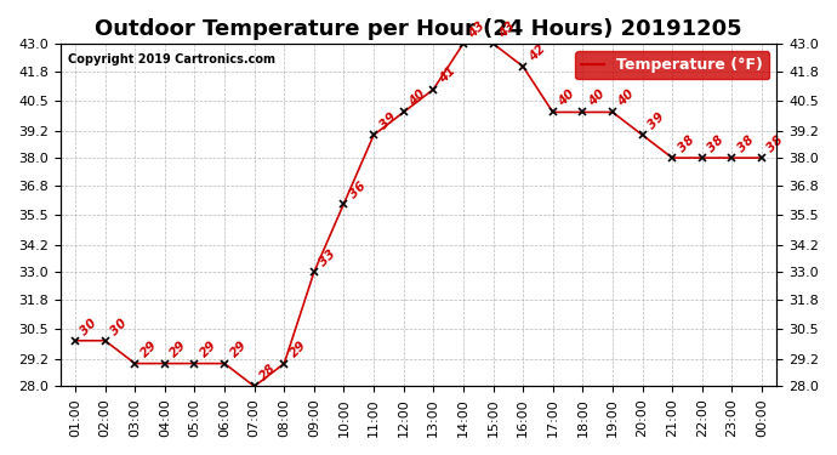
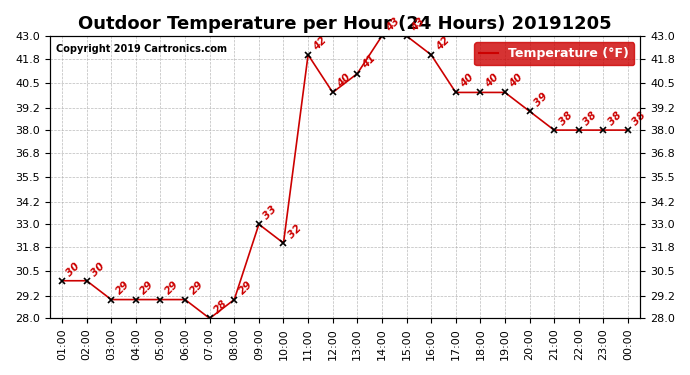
10:00: 36 -> 32
11:00: 39 -> 42
